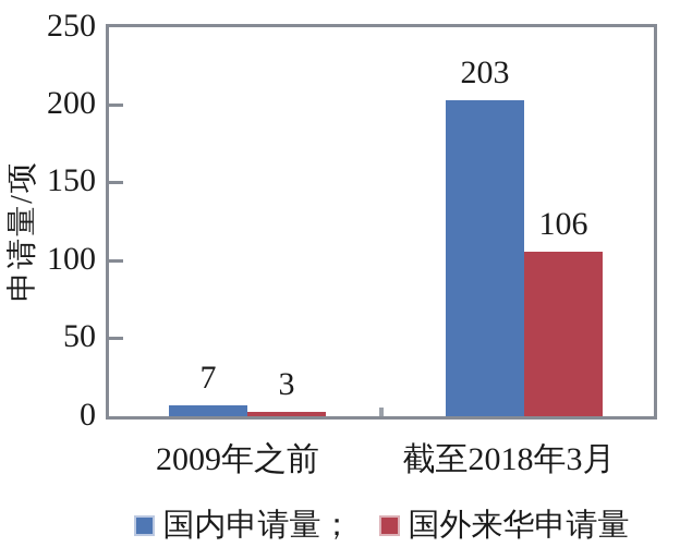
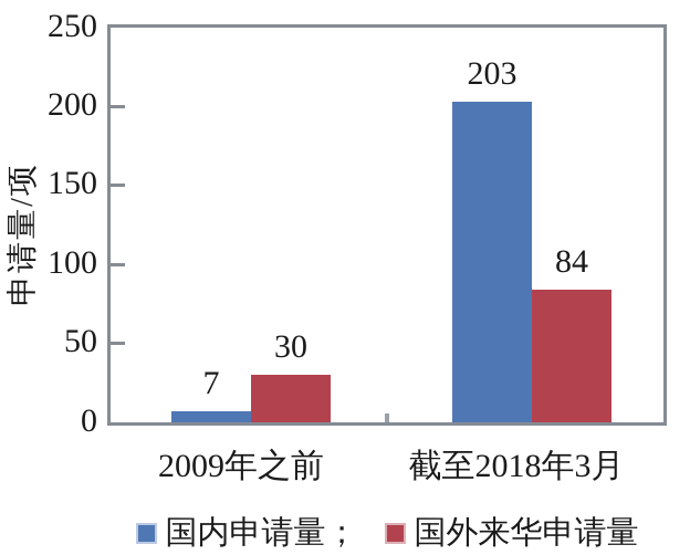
国外来华申请量/2009年之前: 3 -> 30
国外来华申请量/截至2018年3月: 106 -> 84
